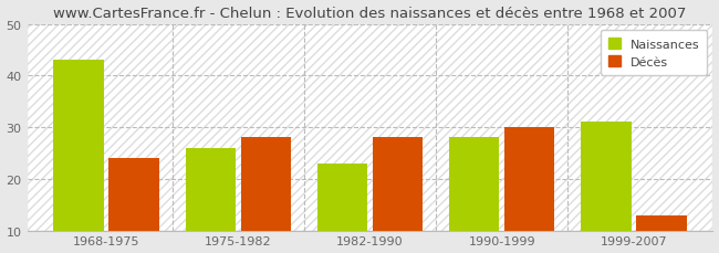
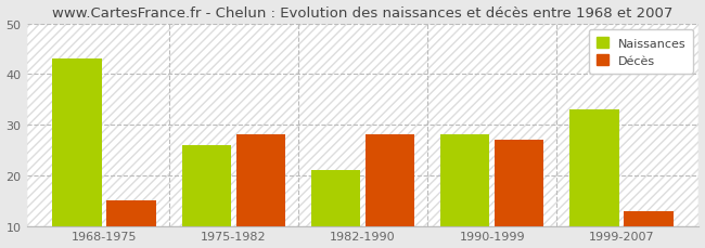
Décès/1968-1975: 24 -> 15
Naissances/1982-1990: 23 -> 21
Décès/1990-1999: 30 -> 27
Naissances/1999-2007: 31 -> 33
